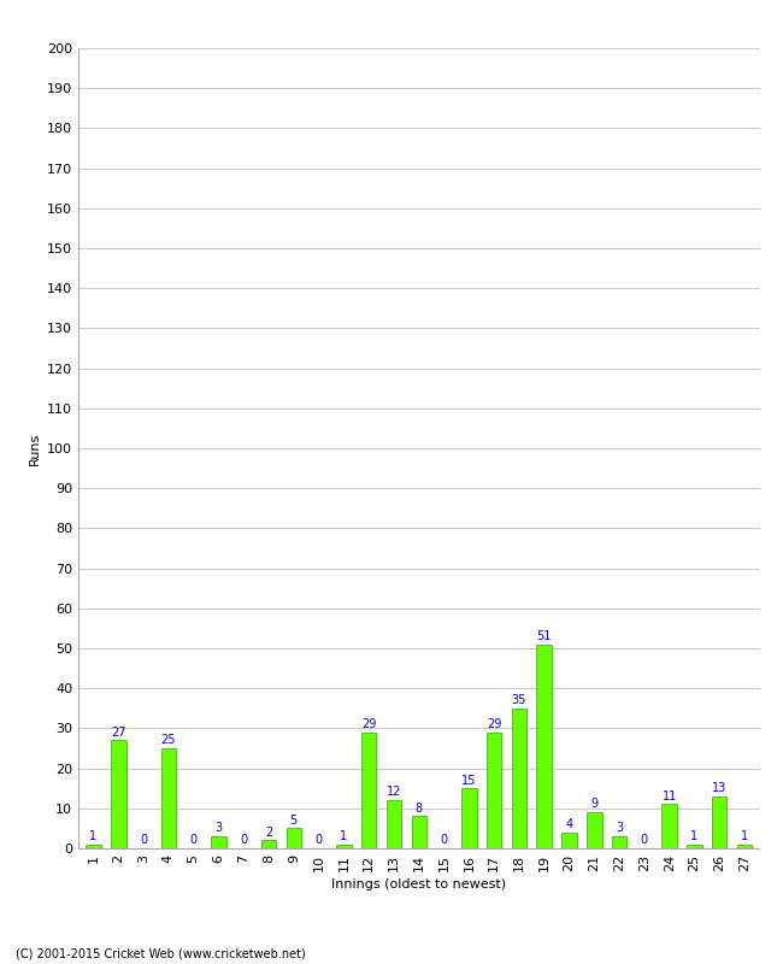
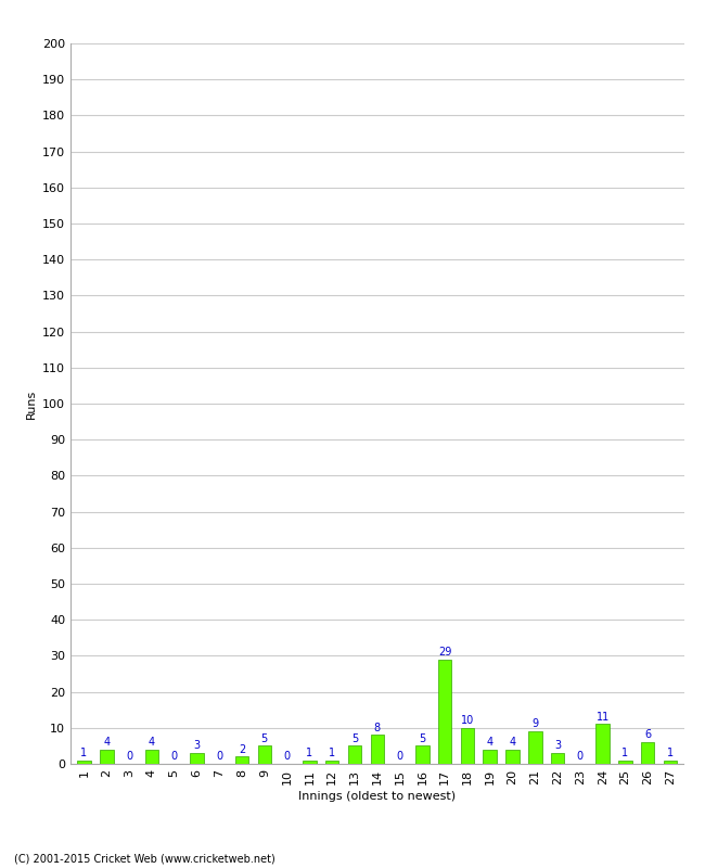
2: 27 -> 4
4: 25 -> 4
12: 29 -> 1
13: 12 -> 5
16: 15 -> 5
18: 35 -> 10
19: 51 -> 4
26: 13 -> 6
